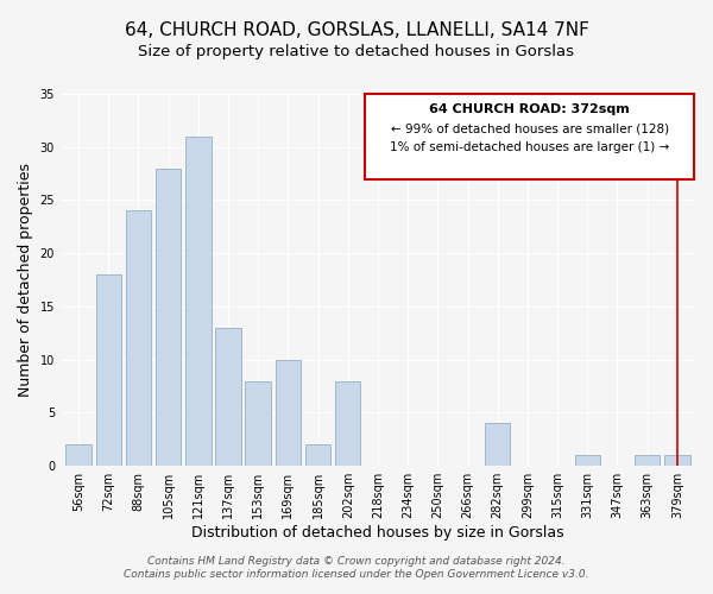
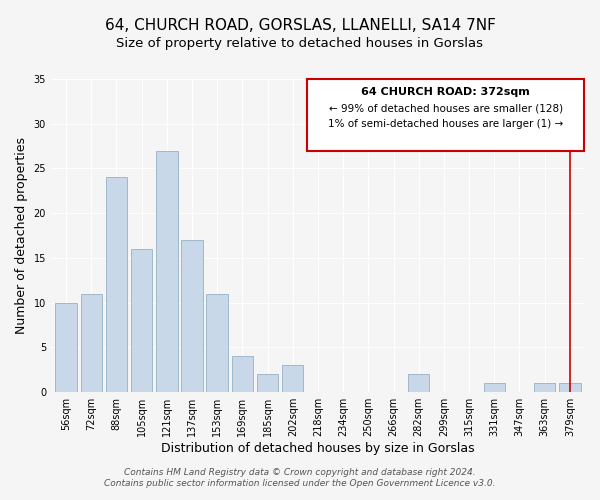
56sqm: 2 -> 10
72sqm: 18 -> 11
105sqm: 28 -> 16
121sqm: 31 -> 27
137sqm: 13 -> 17
153sqm: 8 -> 11
169sqm: 10 -> 4
202sqm: 8 -> 3
282sqm: 4 -> 2
